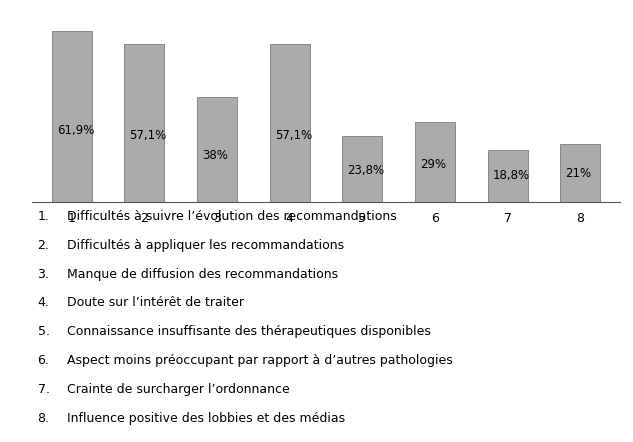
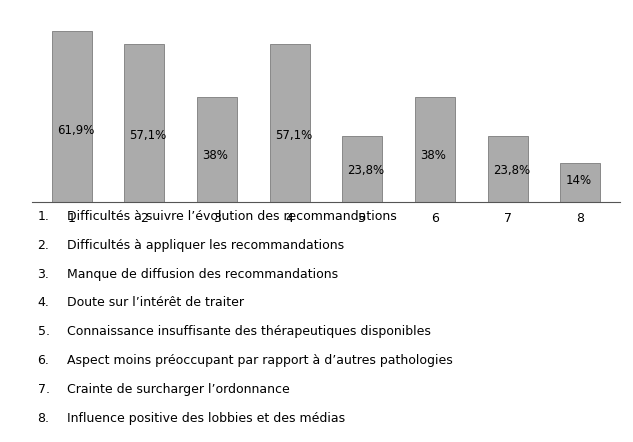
6: 29% -> 38%
7: 18,8% -> 23,8%
8: 21% -> 14%
